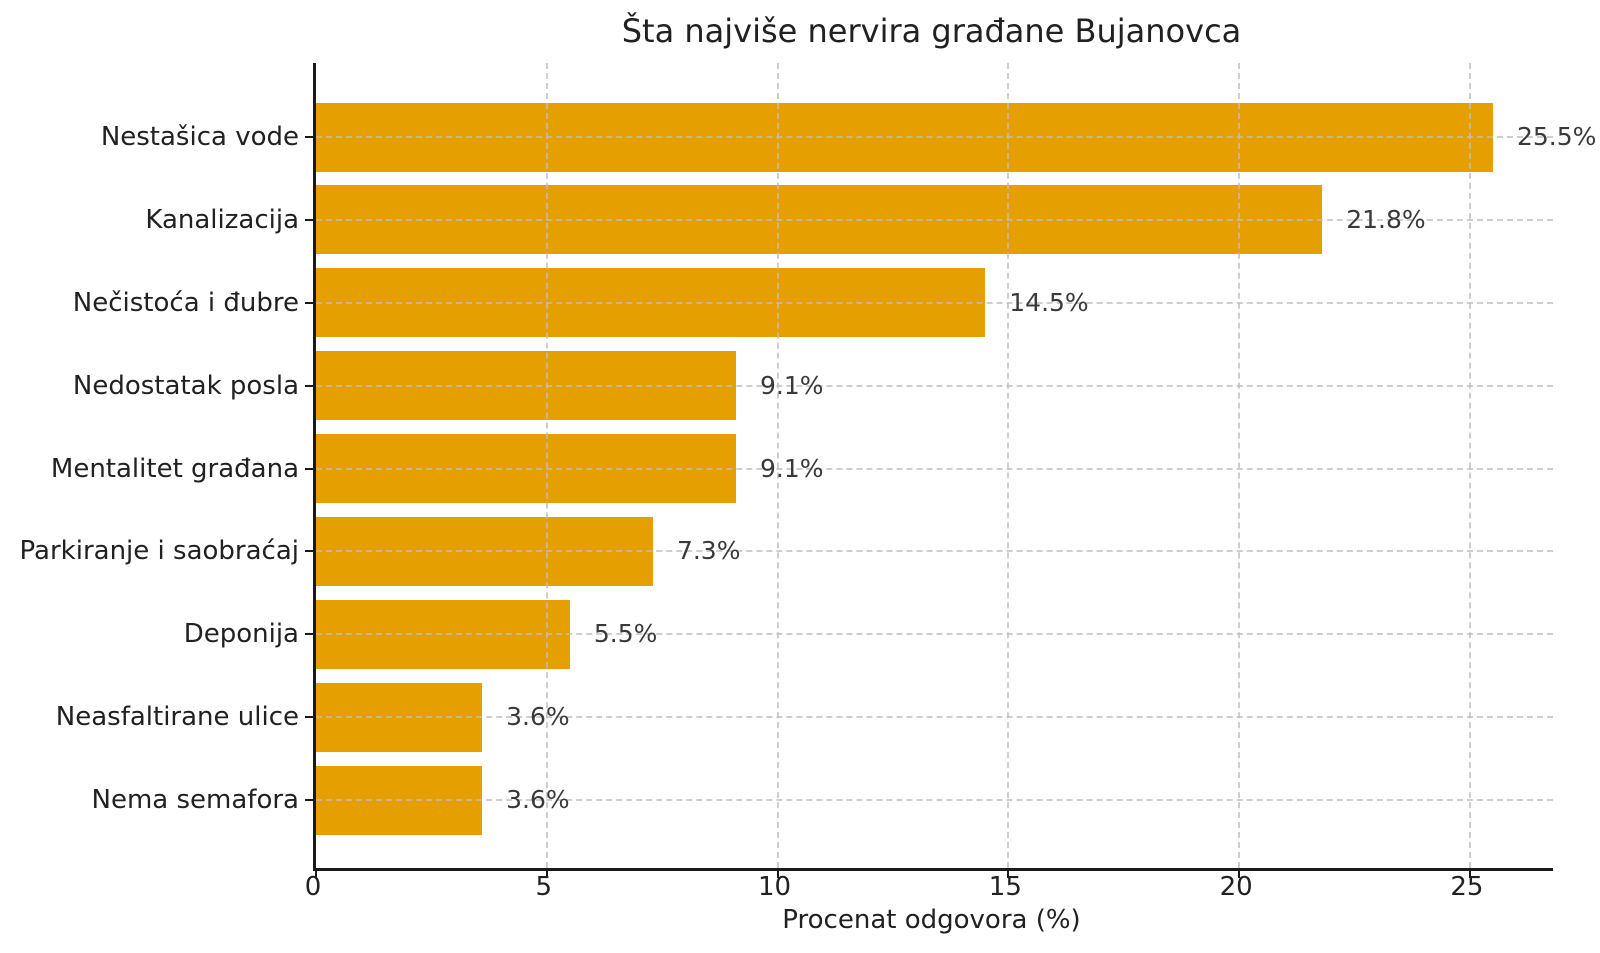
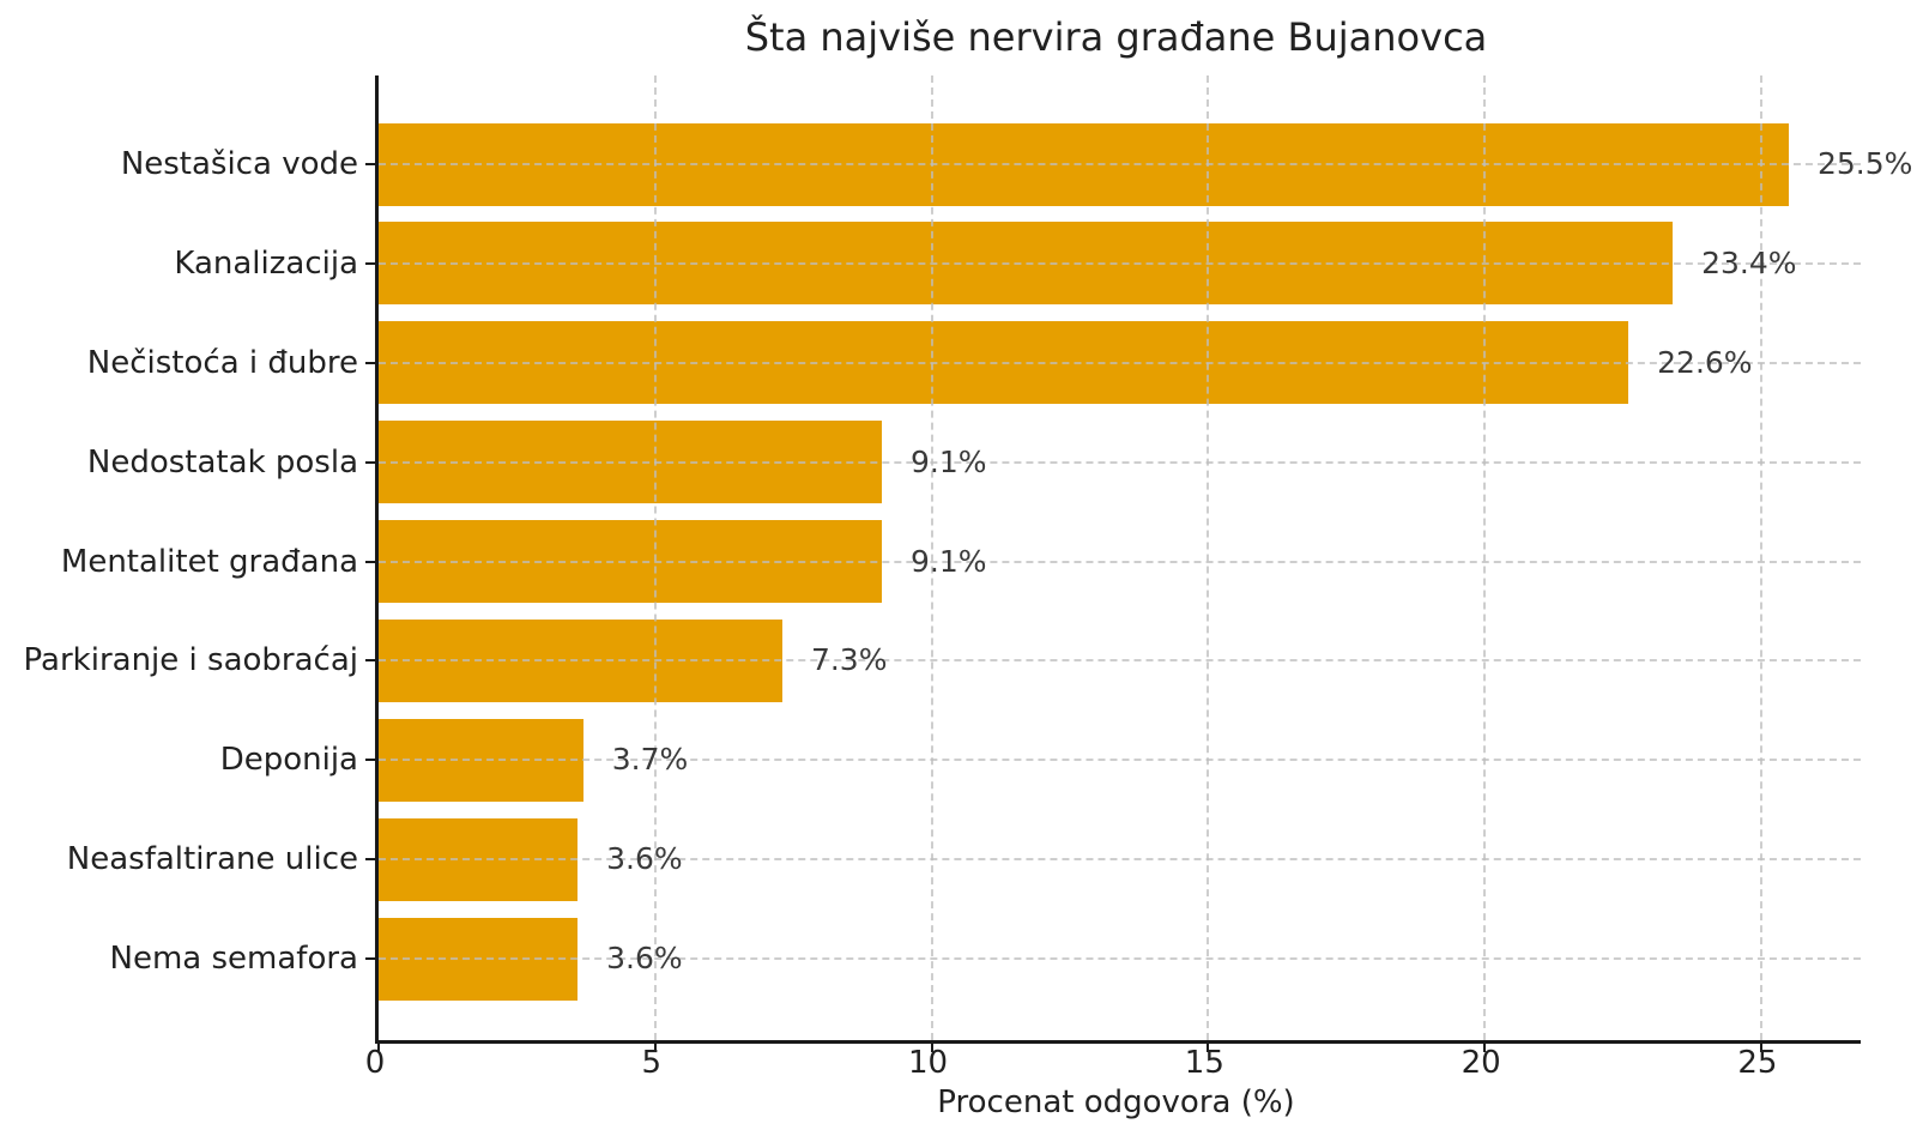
Kanalizacija: 21.8% -> 23.4%
Nečistoća i đubre: 14.5% -> 22.6%
Deponija: 5.5% -> 3.7%
